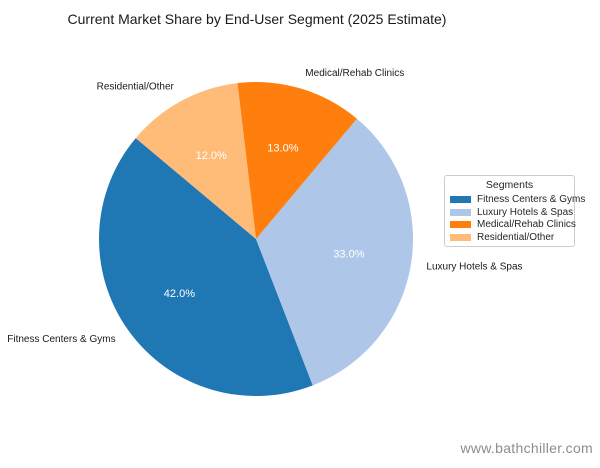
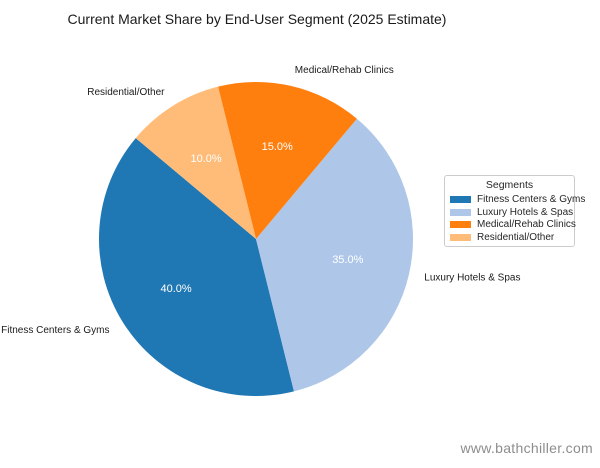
Fitness Centers & Gyms: 42.0% -> 40.0%
Luxury Hotels & Spas: 33.0% -> 35.0%
Medical/Rehab Clinics: 13.0% -> 15.0%
Residential/Other: 12.0% -> 10.0%
